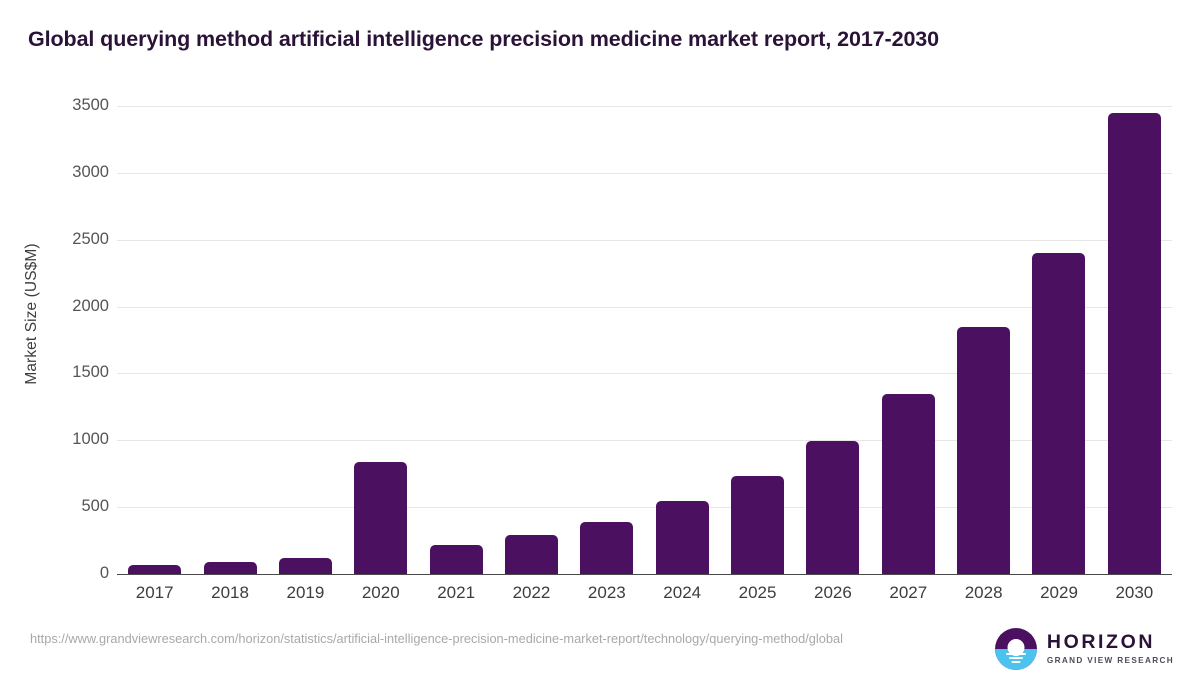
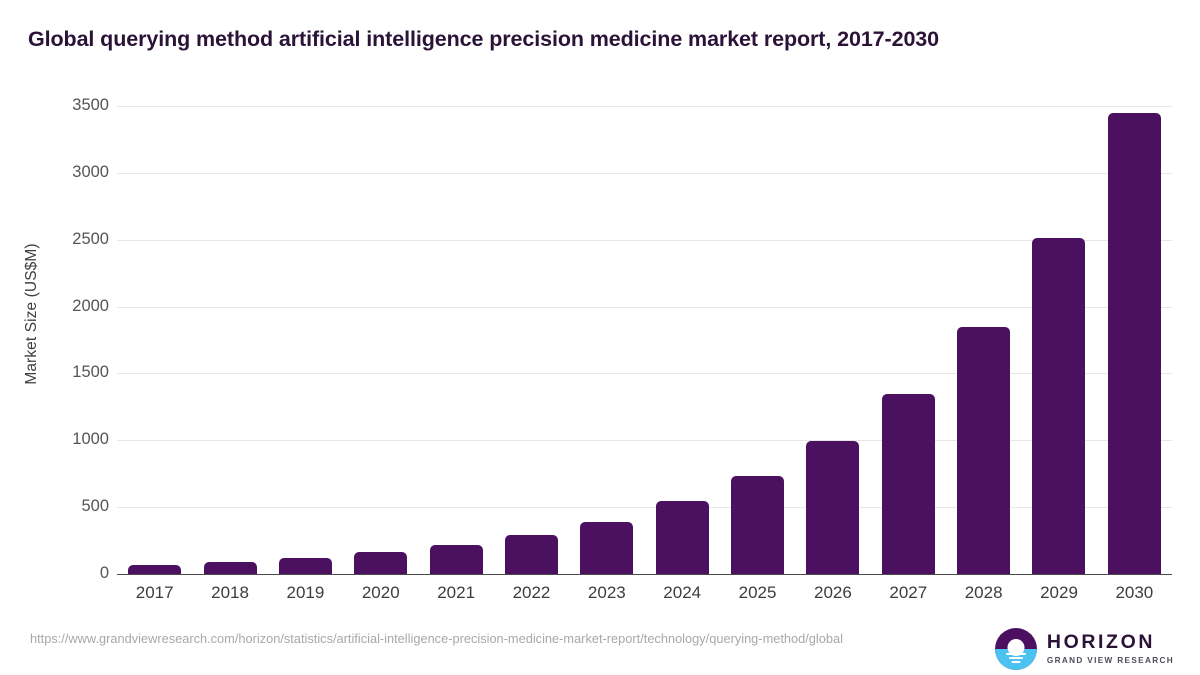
2020: 840 -> 160
2029: 2400 -> 2520
